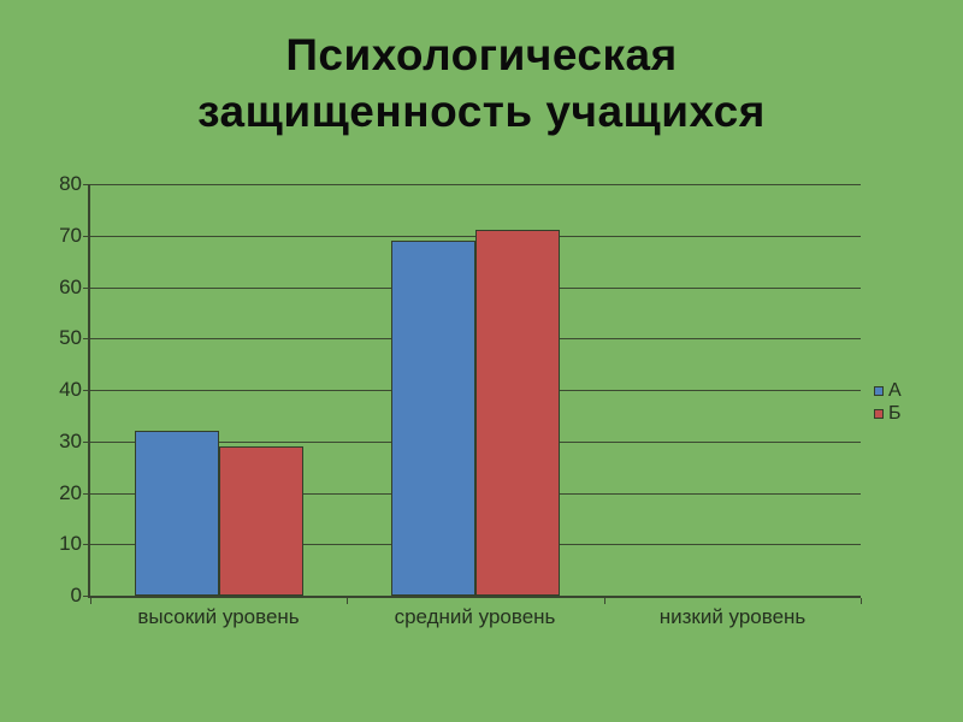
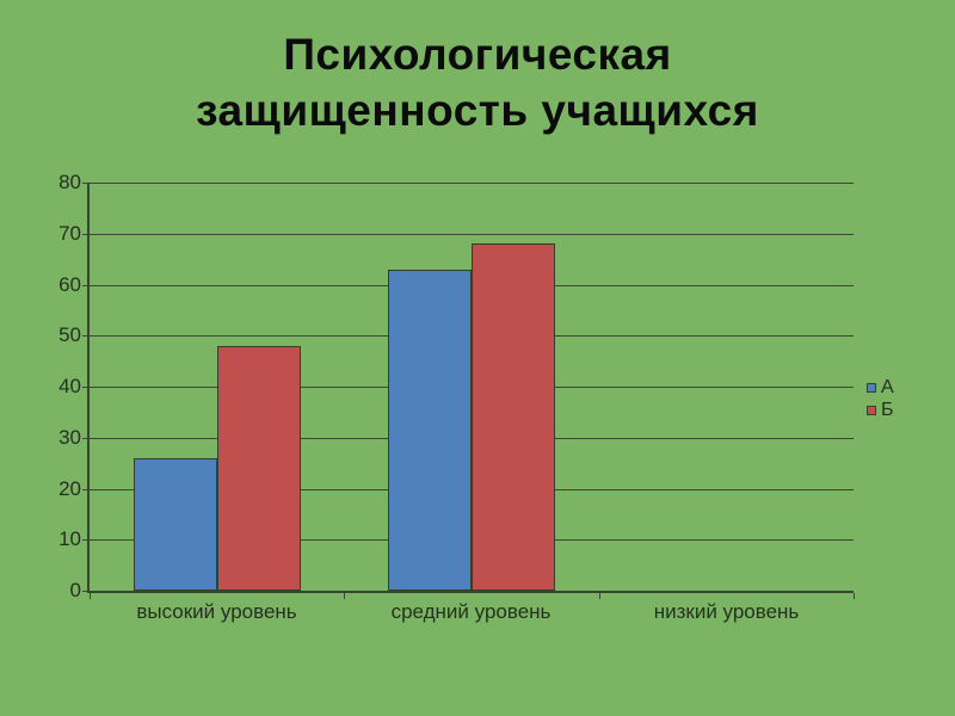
А/высокий уровень: 32 -> 26
Б/высокий уровень: 29 -> 48
А/средний уровень: 69 -> 63
Б/средний уровень: 71 -> 68
